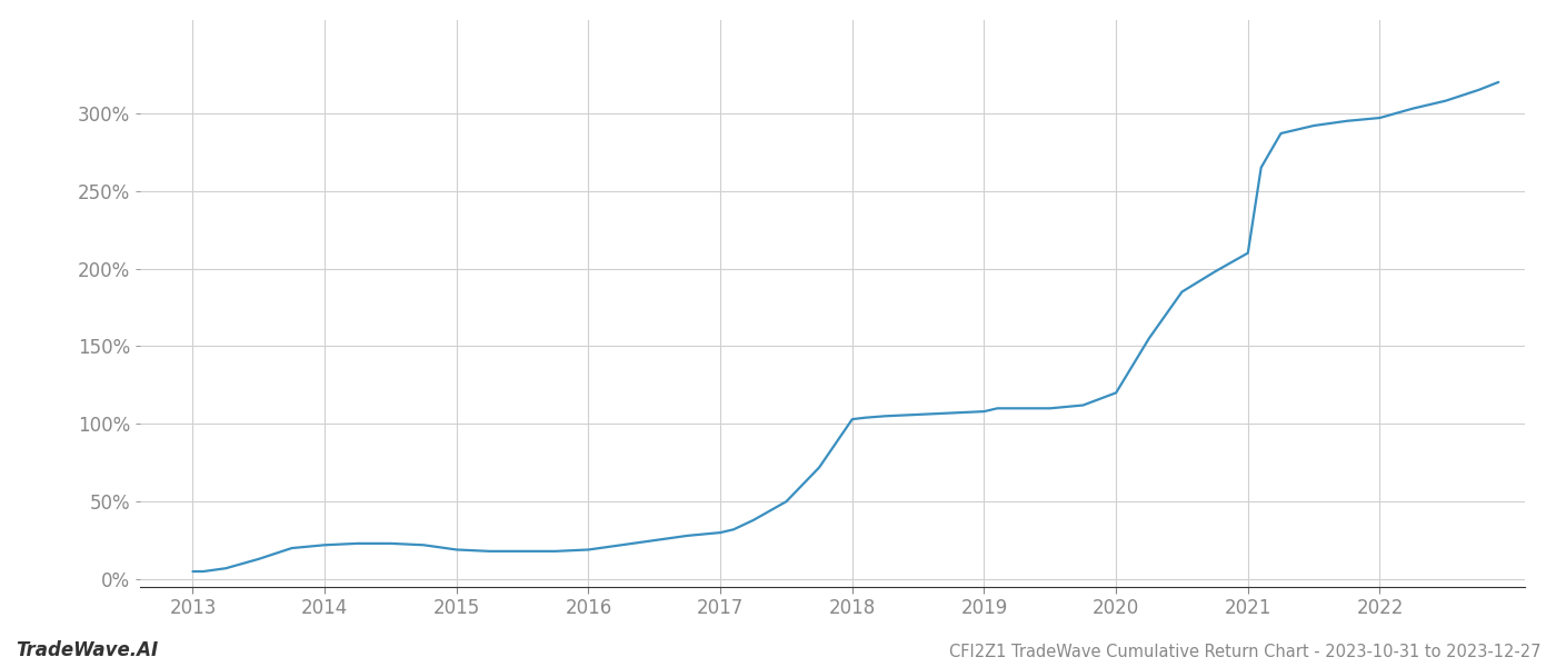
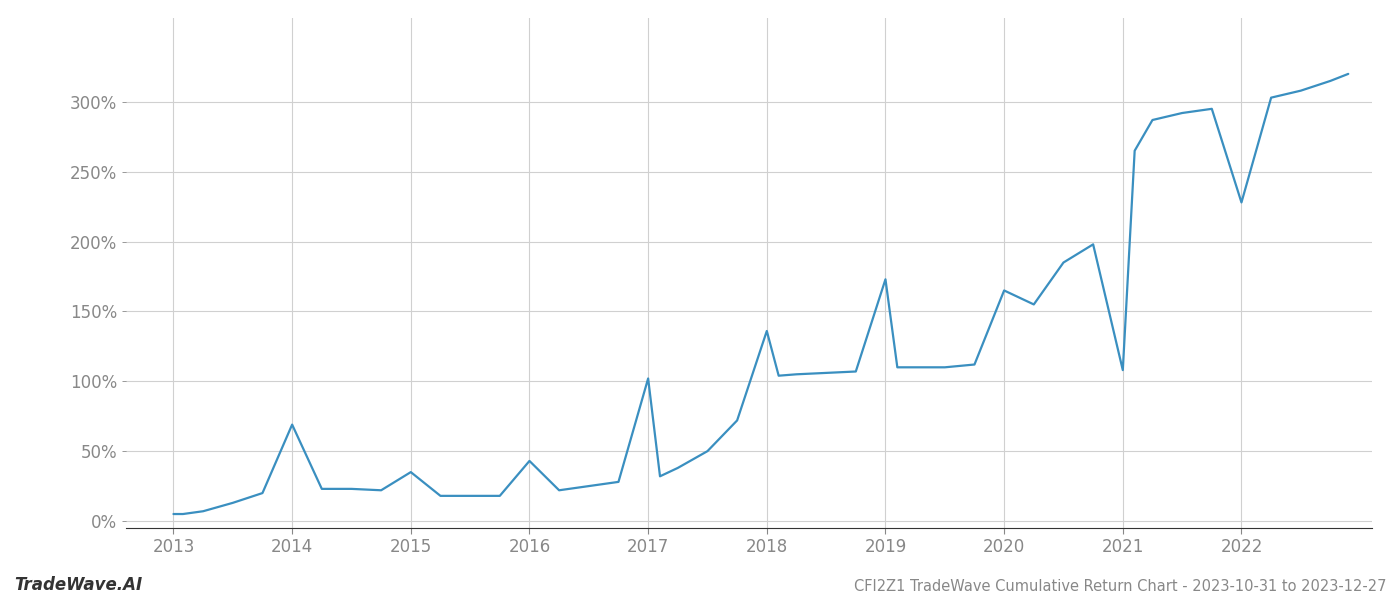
2014: 22% -> 69%
2015: 19% -> 35%
2016: 19% -> 43%
2017: 30% -> 102%
2018: 103% -> 136%
2019: 108% -> 173%
2020: 120% -> 165%
2021: 210% -> 108%
2022: 297% -> 228%
